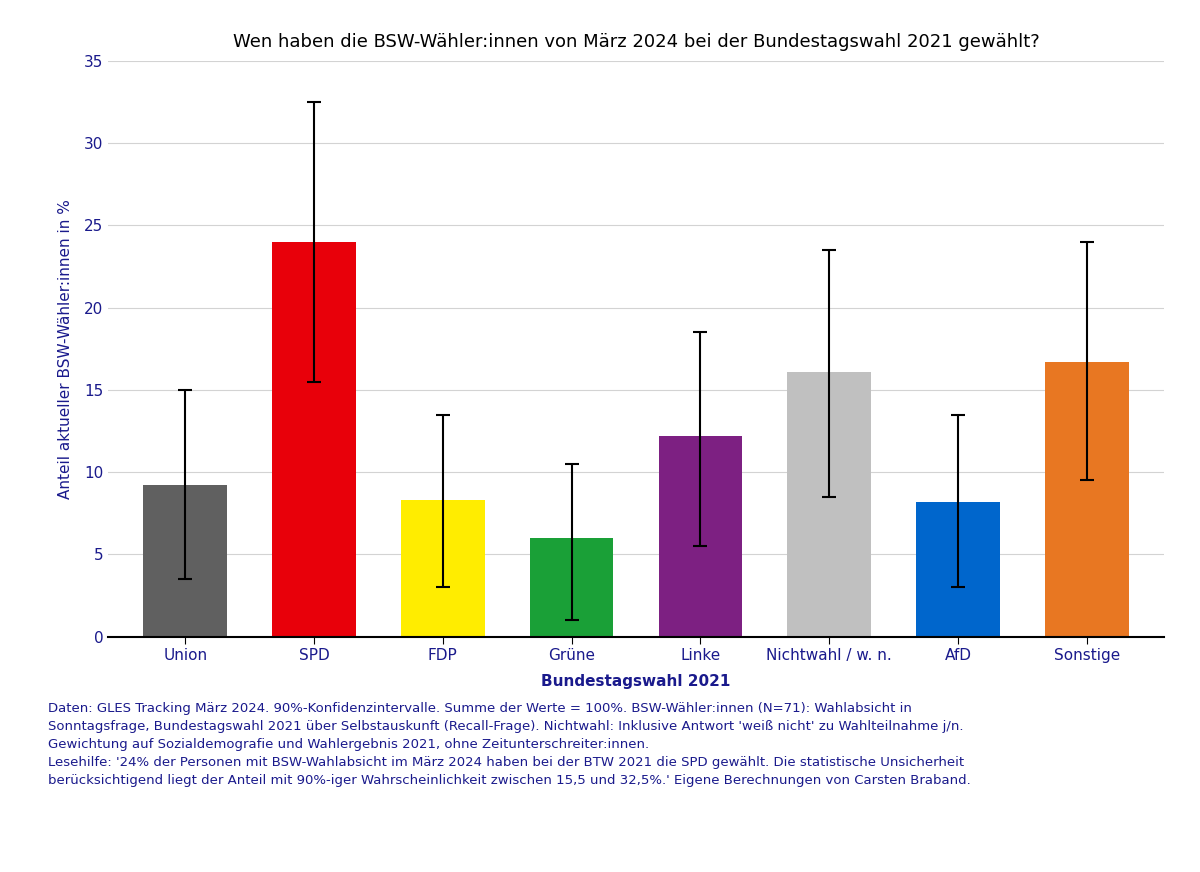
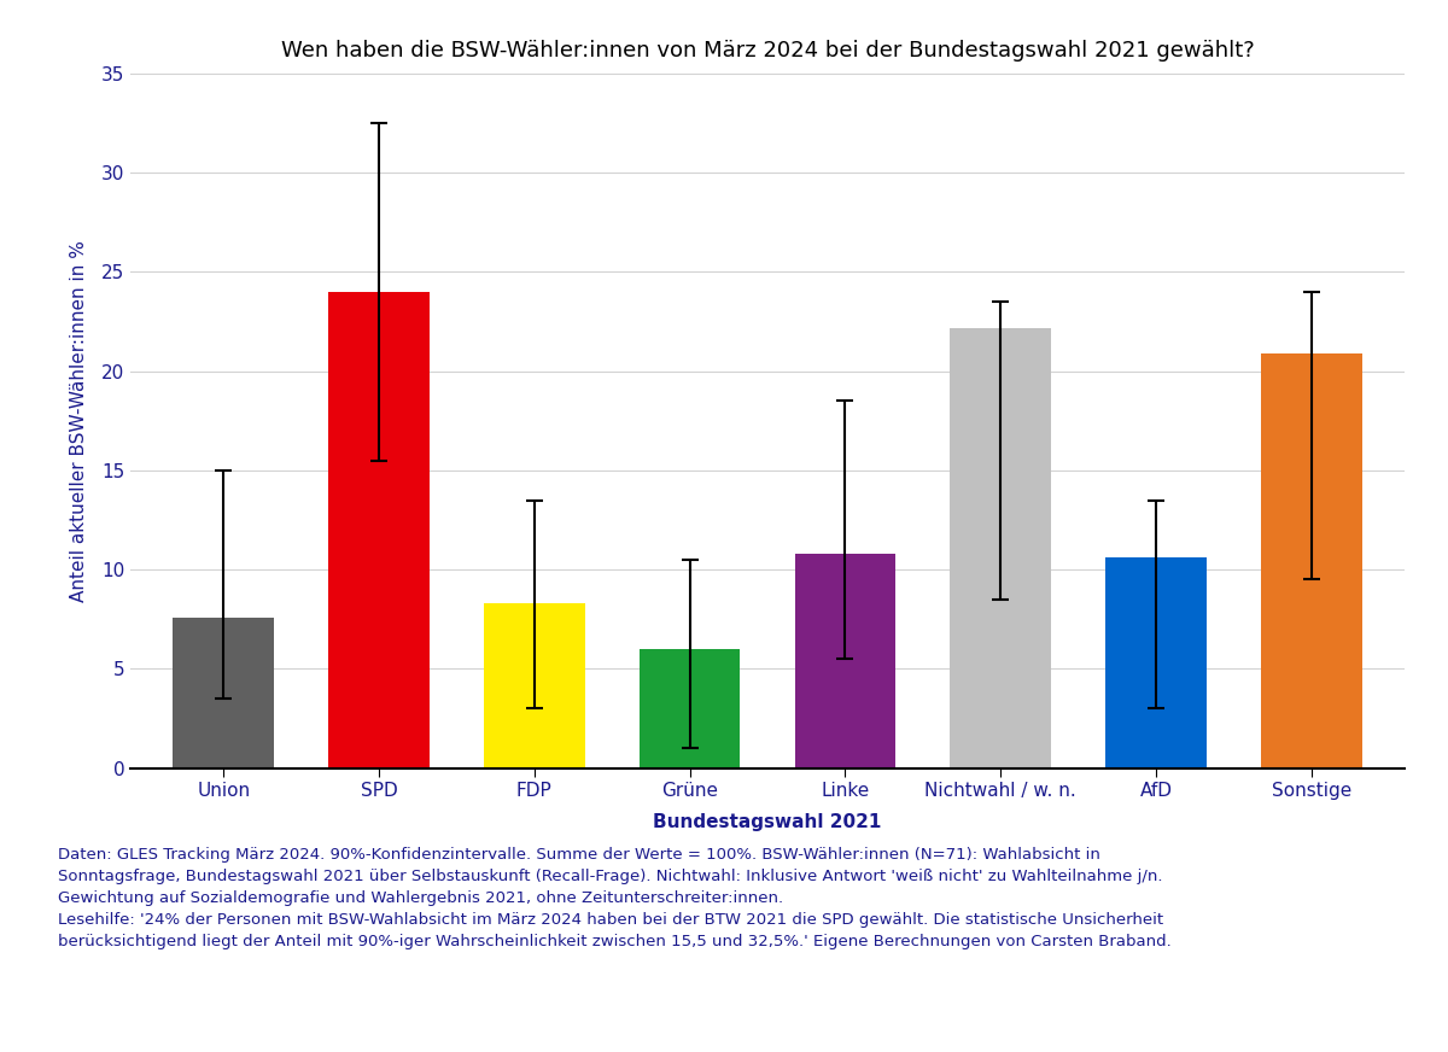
Union: 9.2 -> 7.6
Linke: 12.2 -> 10.8
Nichtwahl / w. n.: 16.1 -> 22.2
AfD: 8.2 -> 10.6
Sonstige: 16.7 -> 20.9
